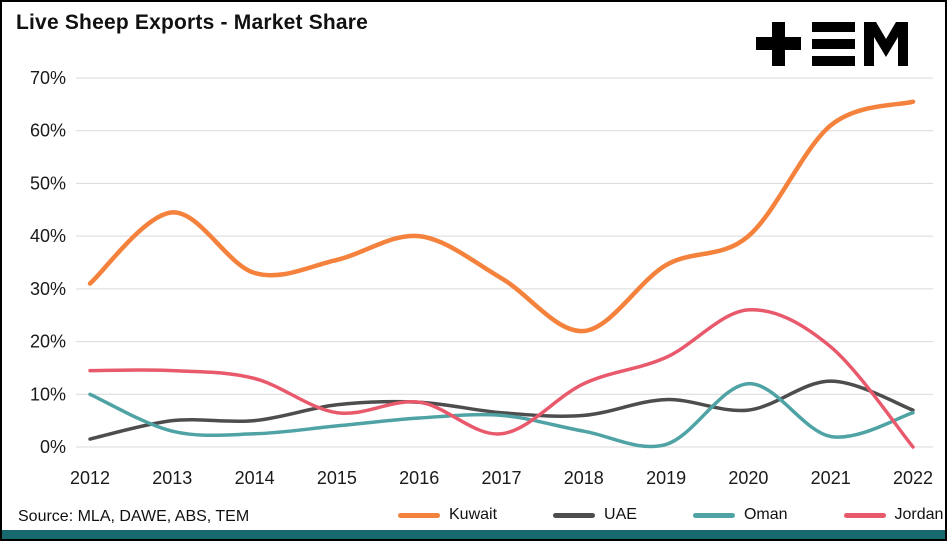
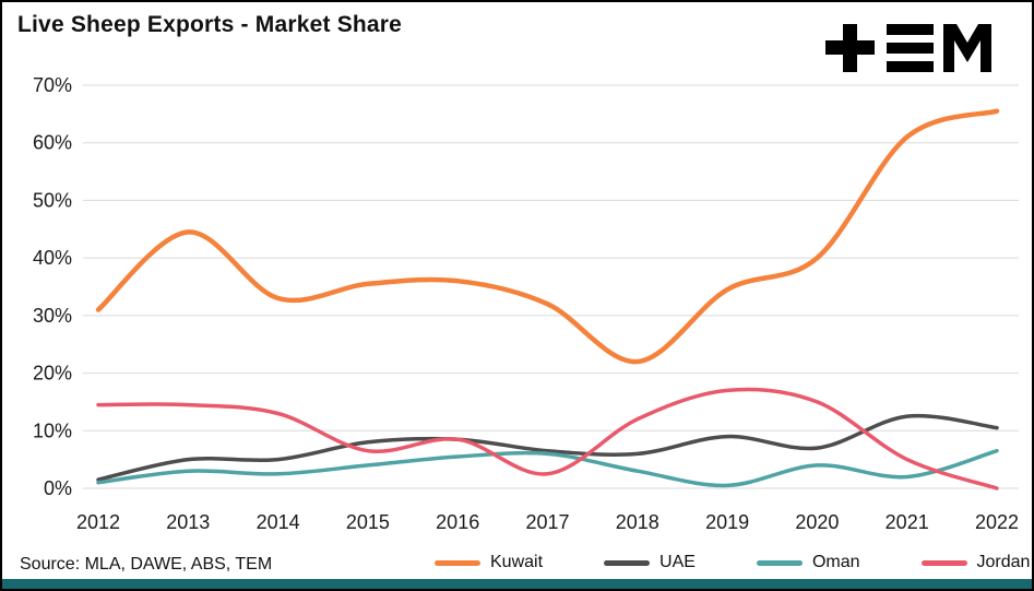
Oman/2012: 10% -> 1%
Kuwait/2016: 40% -> 36%
Oman/2020: 12% -> 4%
Jordan/2020: 26% -> 15%
Jordan/2021: 19% -> 5%
UAE/2022: 7% -> 10%
